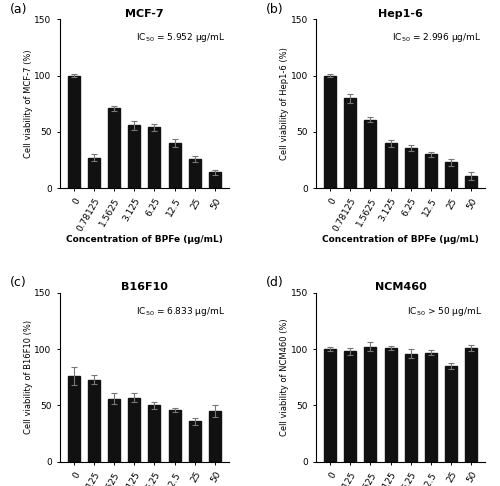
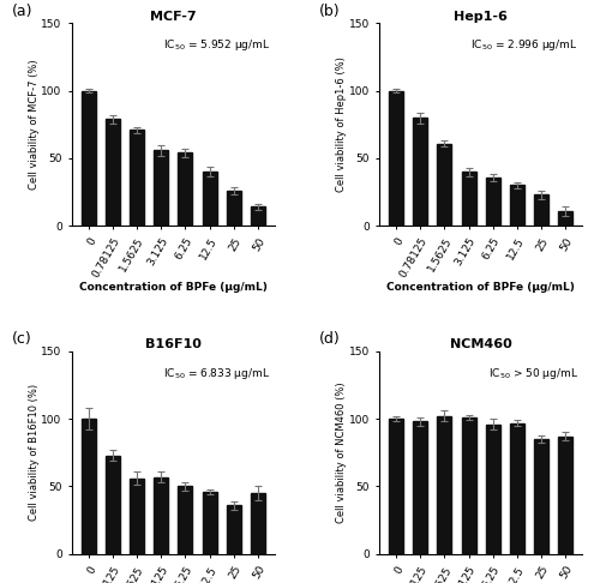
MCF-7/0.78125: 27 -> 79
B16F10/0: 76 -> 100
NCM460/50: 101 -> 87
